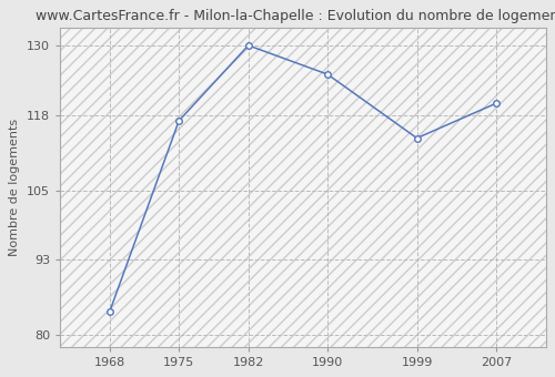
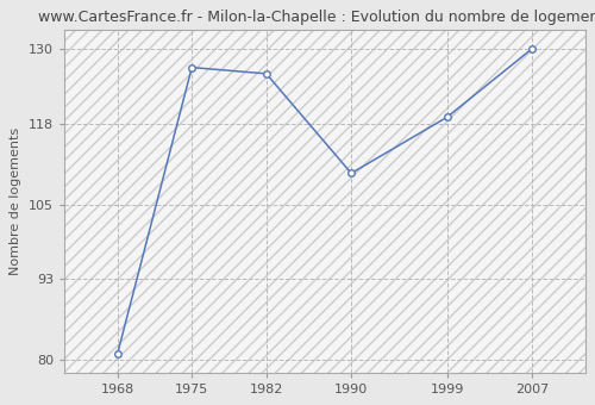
1968: 84 -> 81
1975: 117 -> 127
1982: 130 -> 126
1990: 125 -> 110
1999: 114 -> 119
2007: 120 -> 130
